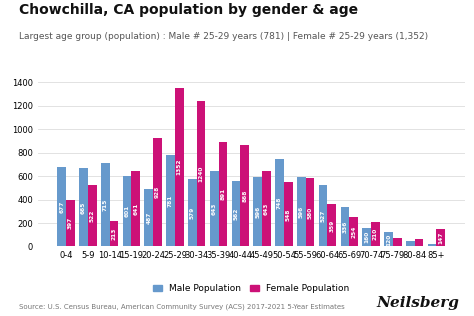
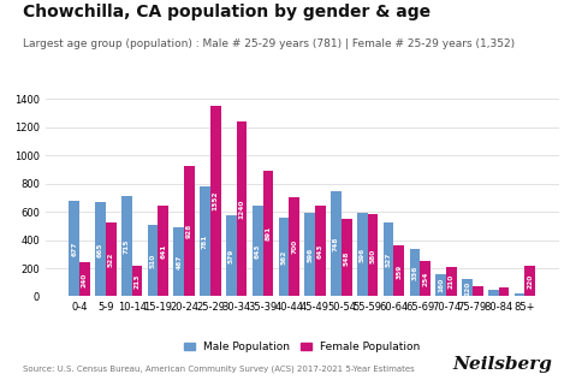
Female Population/0-4: 400 -> 240
Male Population/15-19: 600 -> 510
Female Population/40-44: 870 -> 700
Female Population/85+: 150 -> 220
